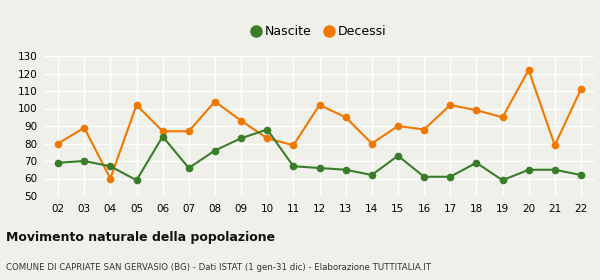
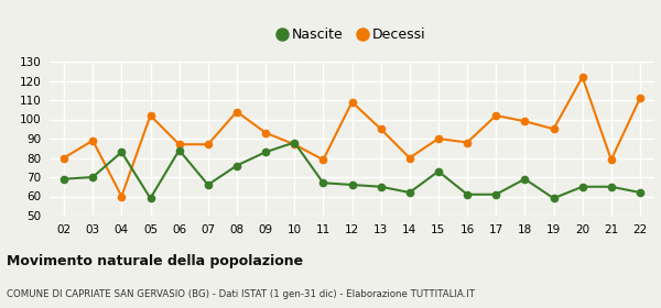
Nascite/04: 67 -> 83
Decessi/10: 83 -> 87
Decessi/12: 102 -> 109
